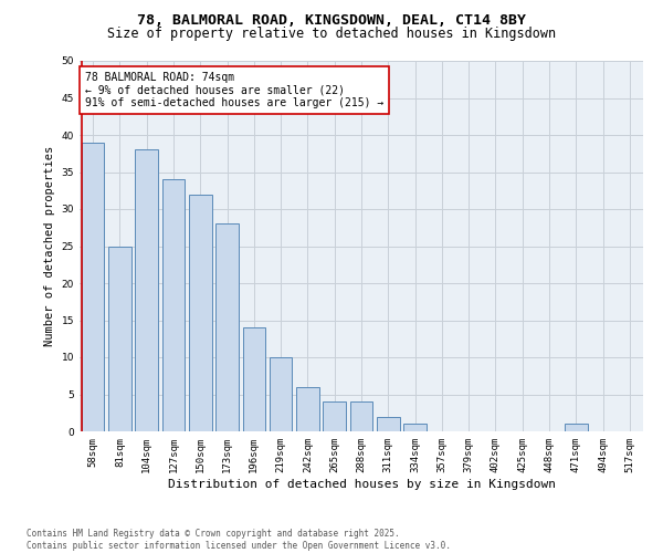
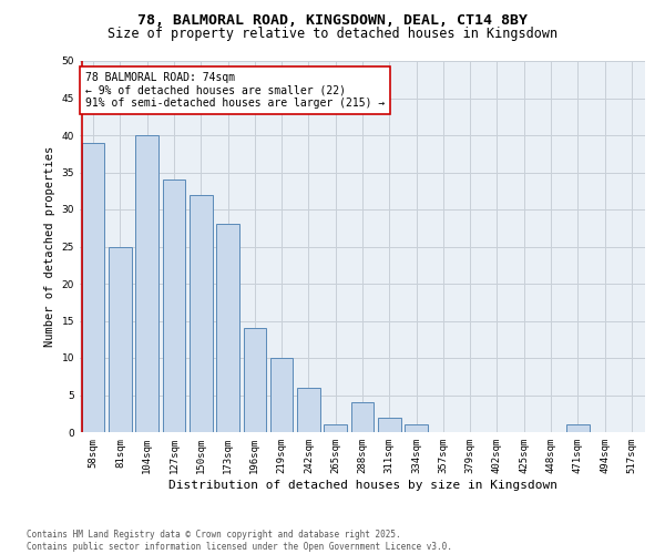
104sqm: 38 -> 40
265sqm: 4 -> 1
